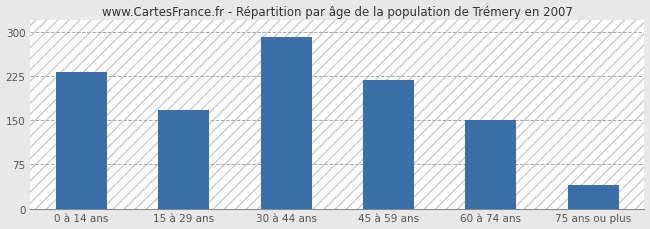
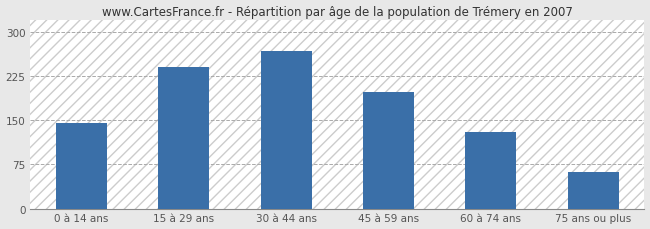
0 à 14 ans: 232 -> 146
15 à 29 ans: 167 -> 240
30 à 44 ans: 291 -> 268
45 à 59 ans: 219 -> 198
60 à 74 ans: 151 -> 130
75 ans ou plus: 40 -> 62
